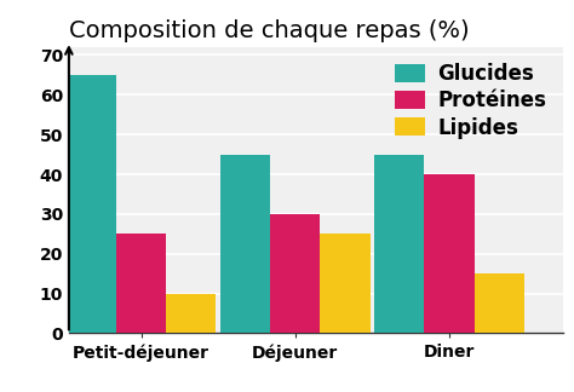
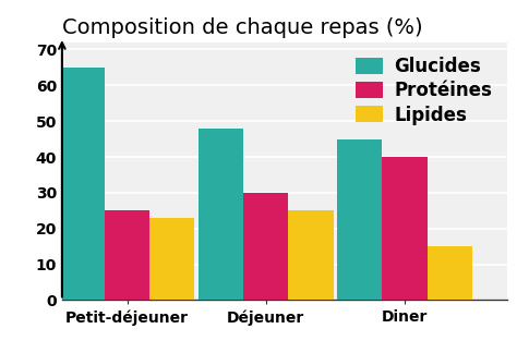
Lipides/Petit-déjeuner: 10 -> 23
Glucides/Déjeuner: 45 -> 48
